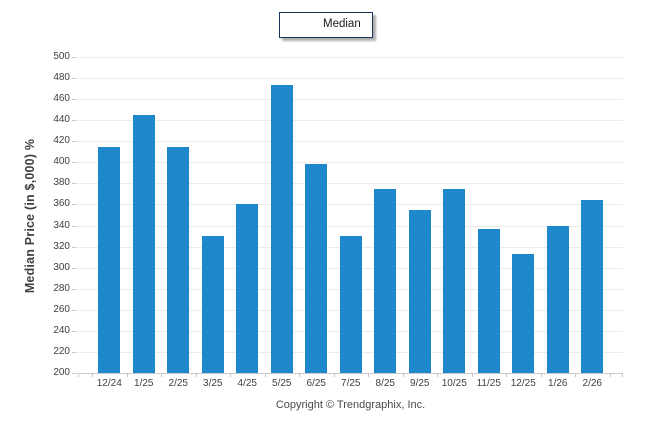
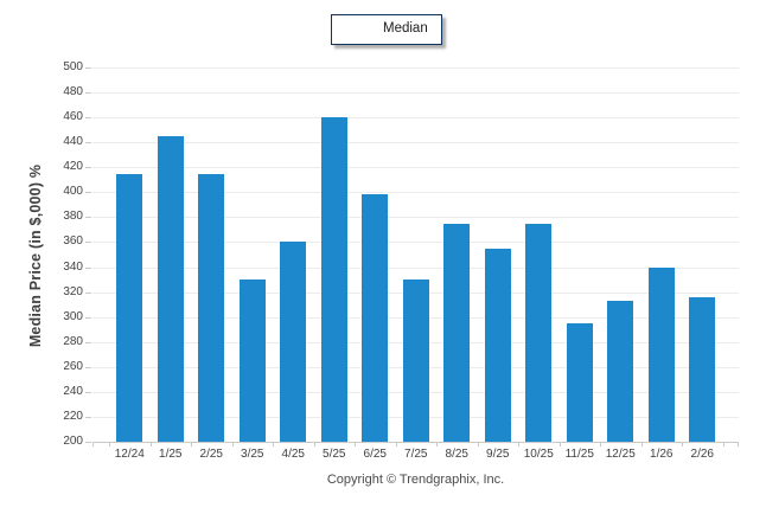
5/25: 473 -> 460
11/25: 337 -> 295
2/26: 364 -> 316
